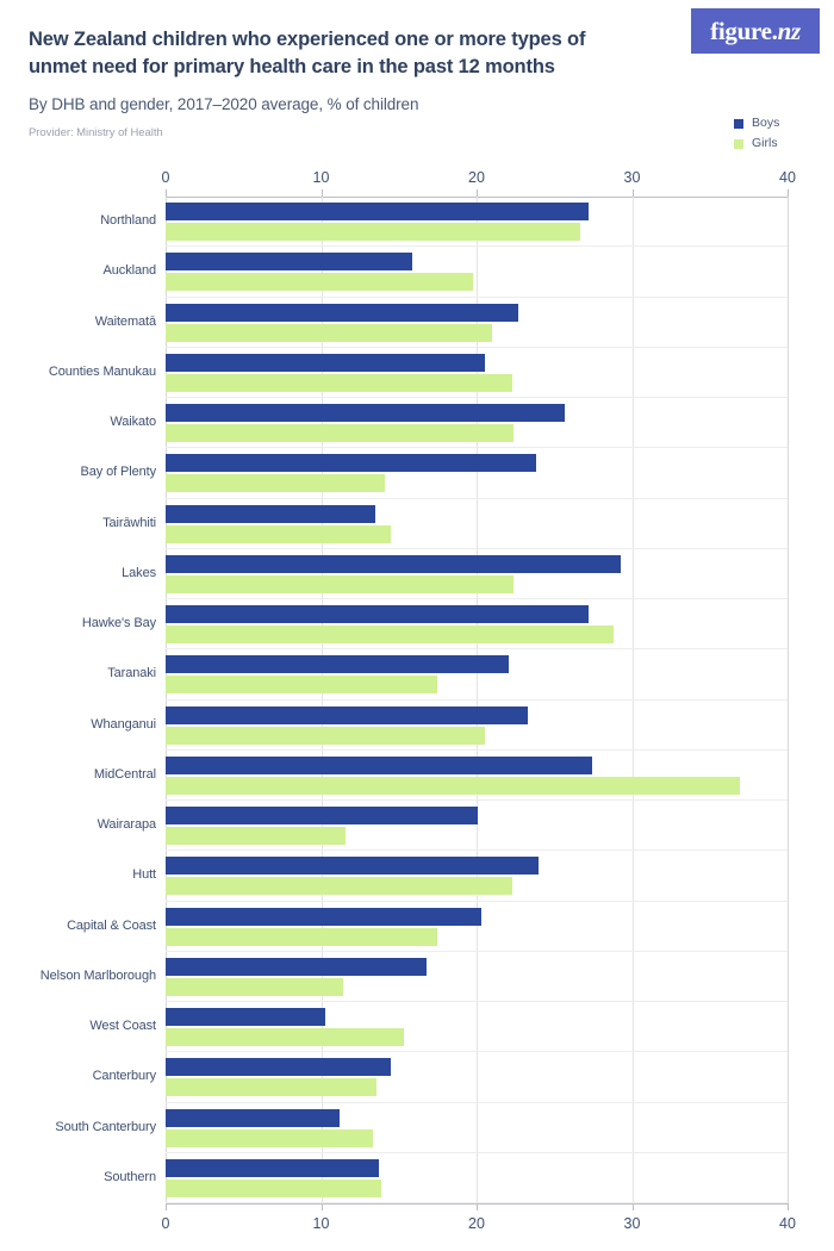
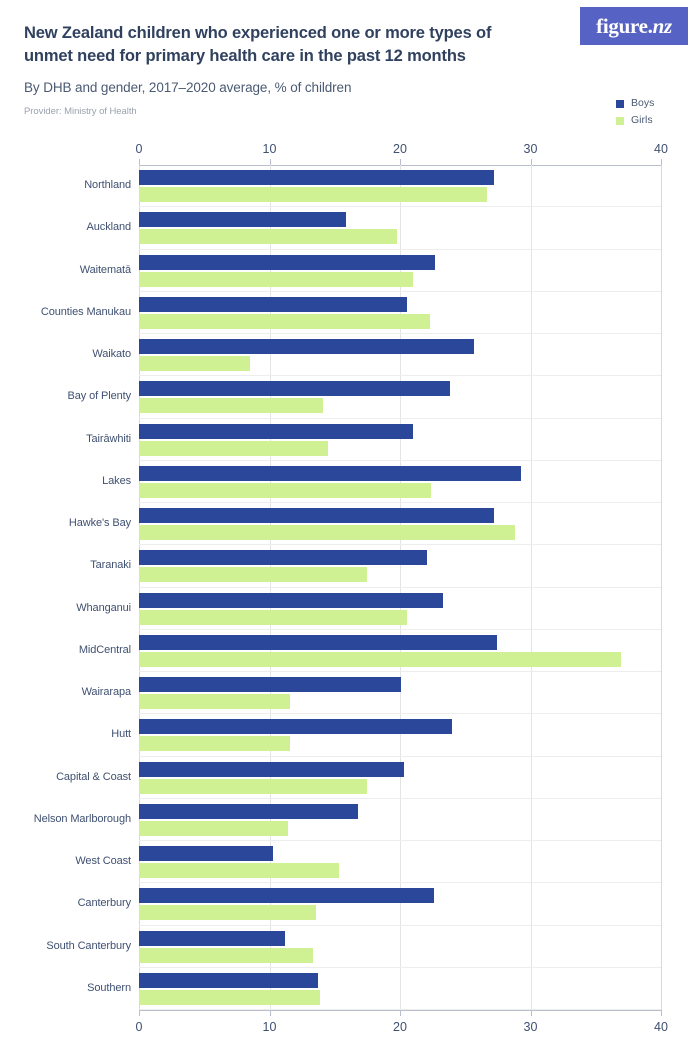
Girls/Waikato: 22.4 -> 8.5
Boys/Tairāwhiti: 13.5 -> 21.0
Girls/Hutt: 22.3 -> 11.6
Boys/Canterbury: 14.5 -> 22.6
